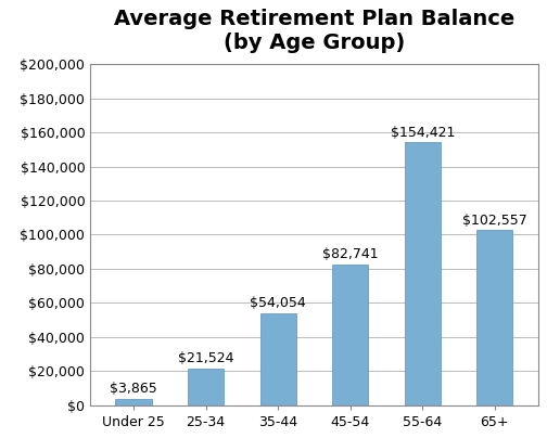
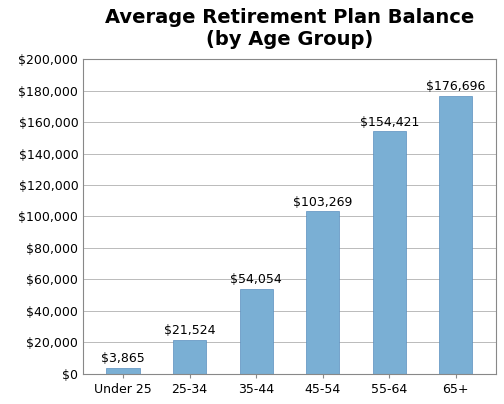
45-54: $82,741 -> $103,269
65+: $102,557 -> $176,696
